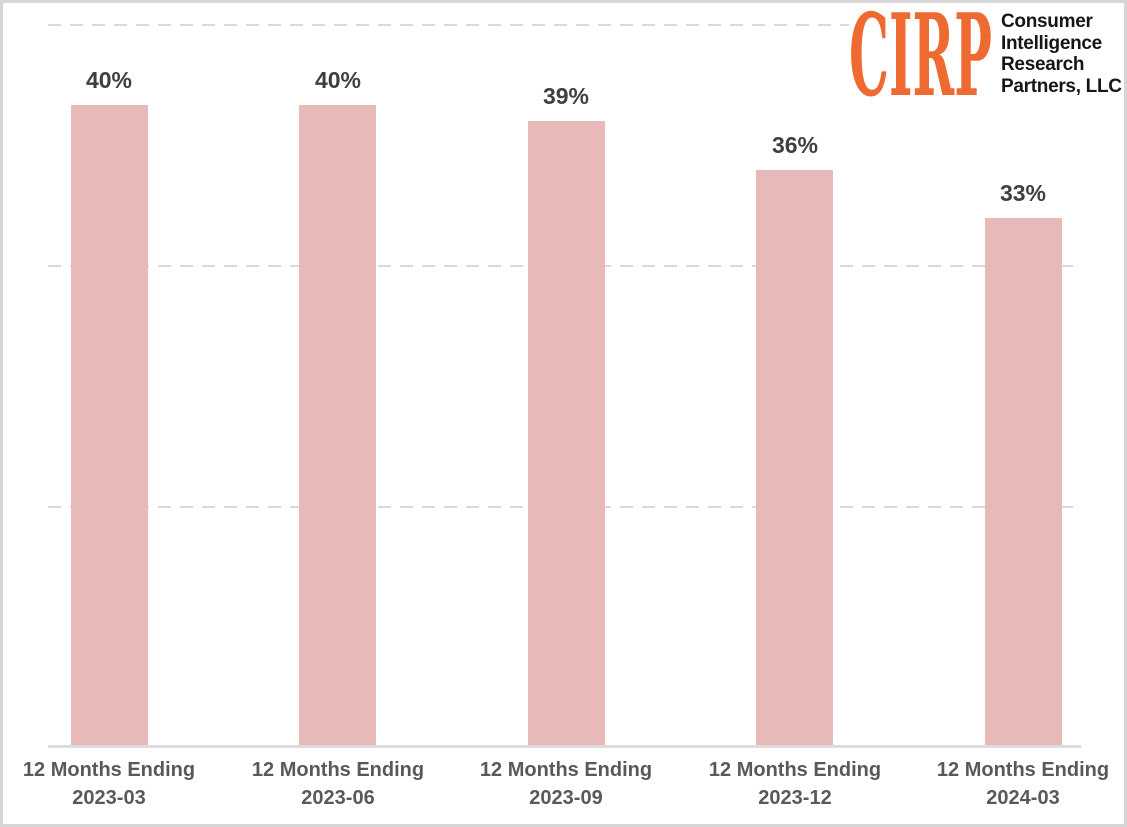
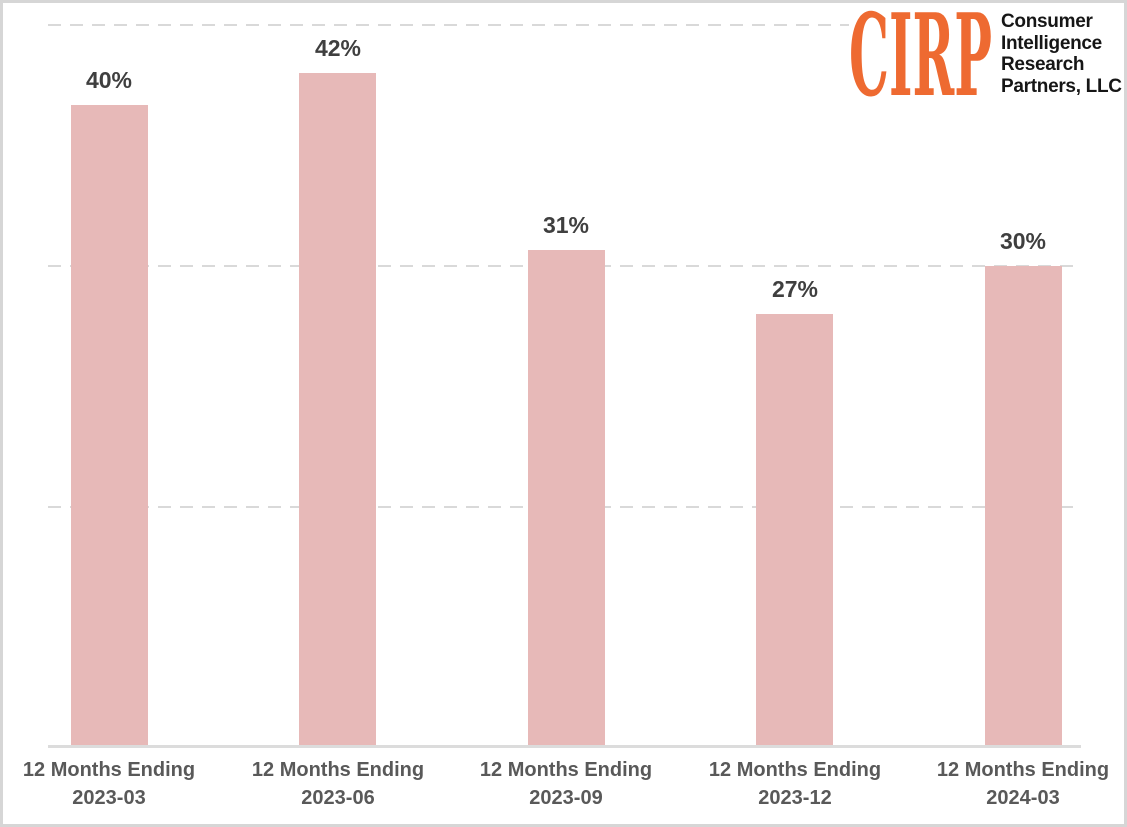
12 Months Ending 2023-06: 40% -> 42%
12 Months Ending 2023-09: 39% -> 31%
12 Months Ending 2023-12: 36% -> 27%
12 Months Ending 2024-03: 33% -> 30%
